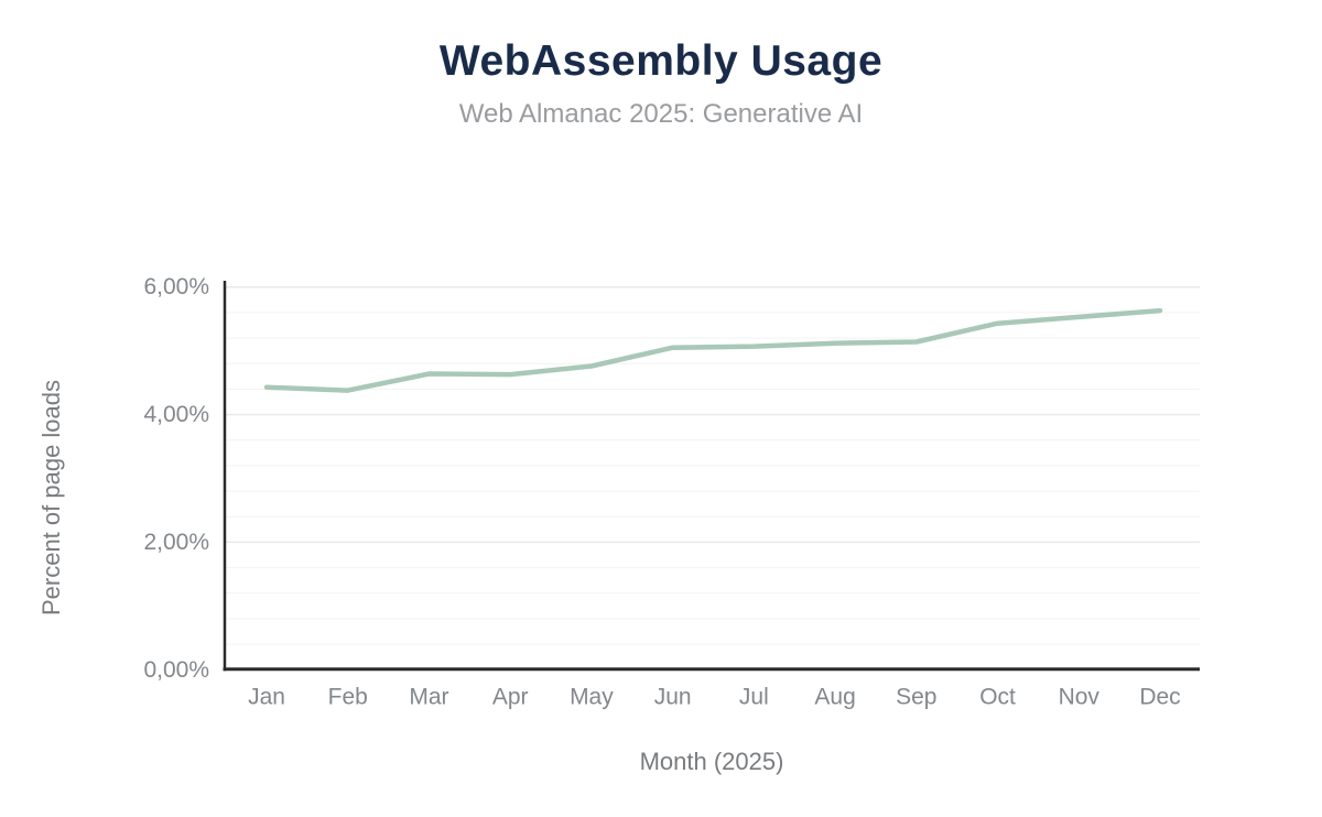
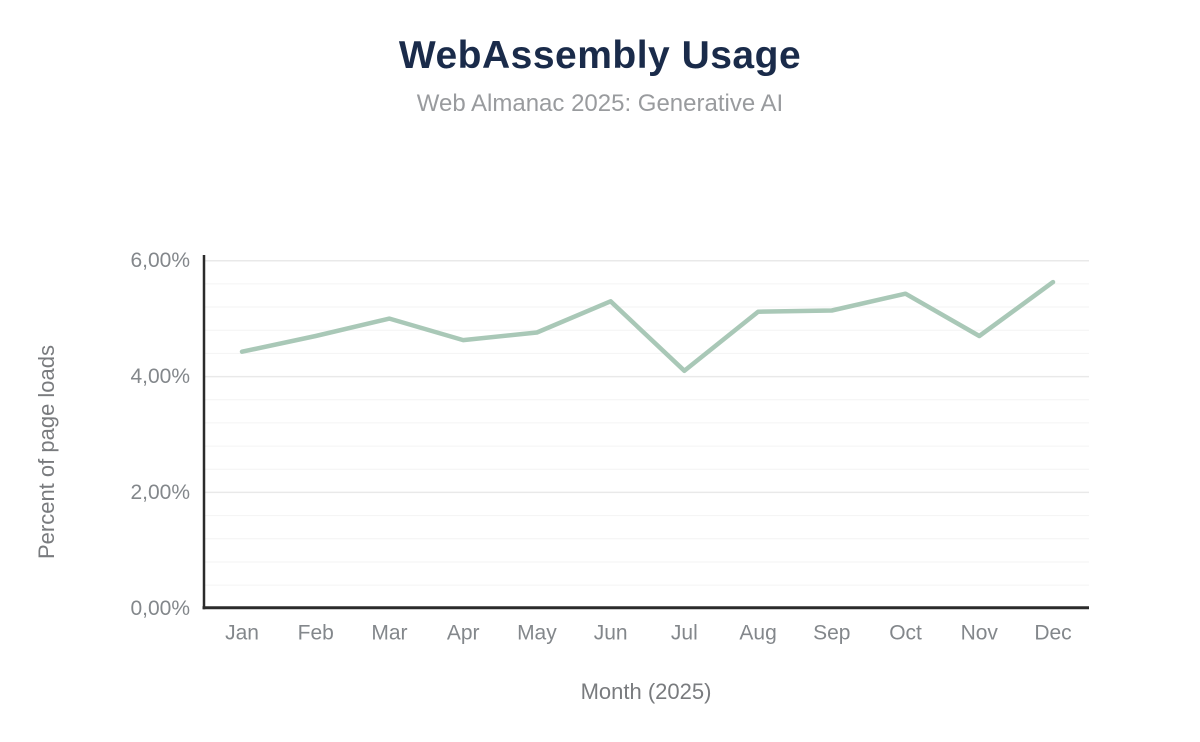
Feb: 4,4% -> 4,7%
Mar: 4,6% -> 5,0%
Jun: 5,0% -> 5,3%
Jul: 5,1% -> 4,1%
Nov: 5,5% -> 4,7%
